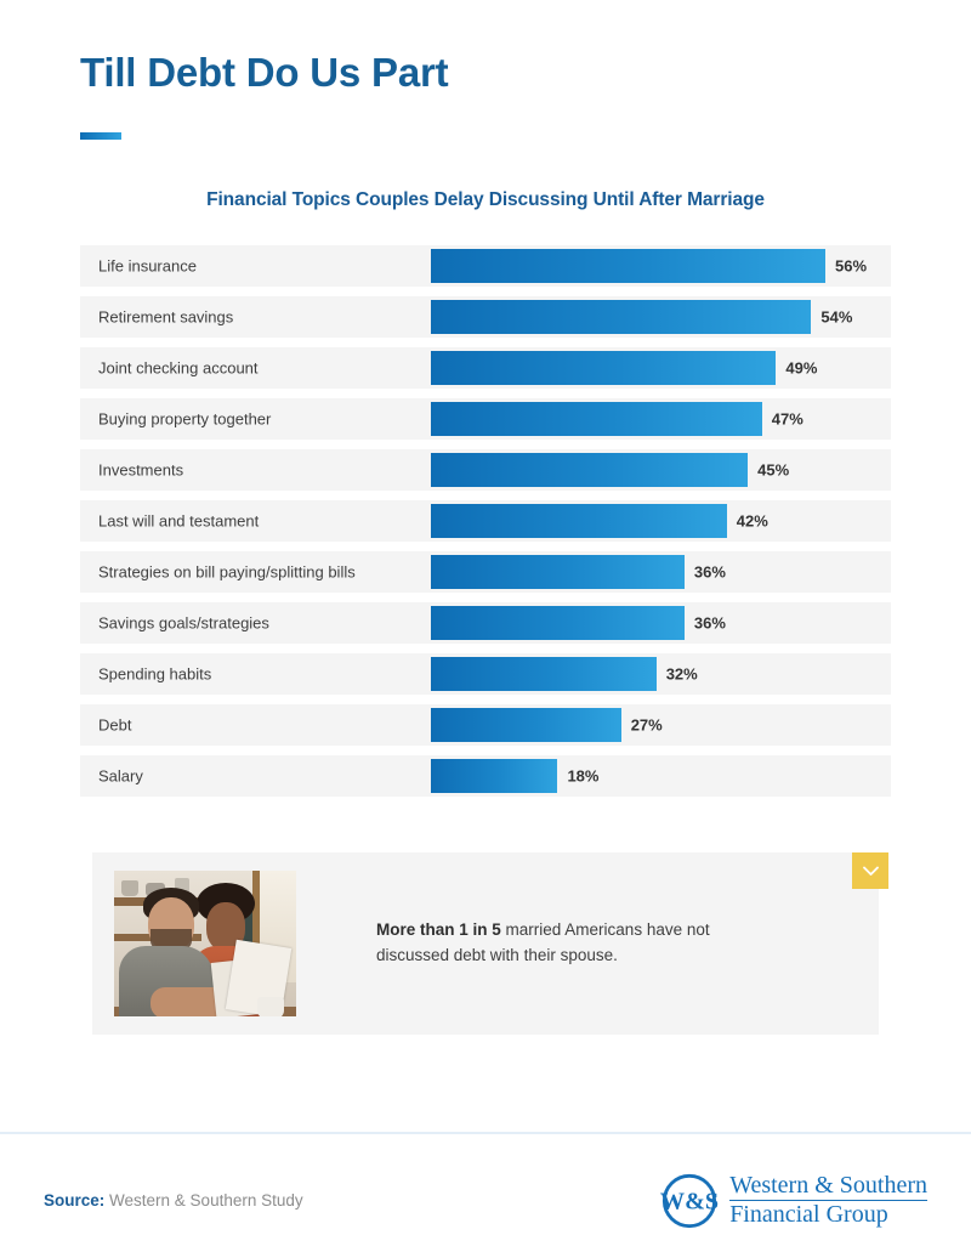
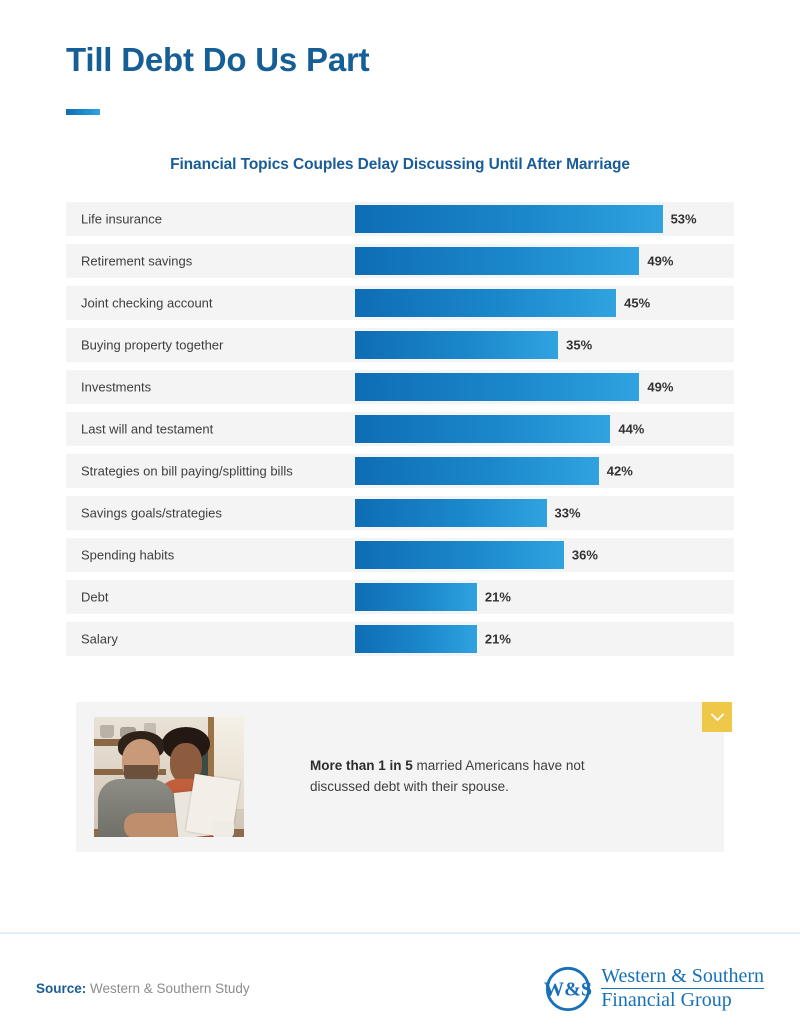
Life insurance: 56% -> 53%
Retirement savings: 54% -> 49%
Joint checking account: 49% -> 45%
Buying property together: 47% -> 35%
Investments: 45% -> 49%
Last will and testament: 42% -> 44%
Strategies on bill paying/splitting bills: 36% -> 42%
Savings goals/strategies: 36% -> 33%
Spending habits: 32% -> 36%
Debt: 27% -> 21%
Salary: 18% -> 21%
